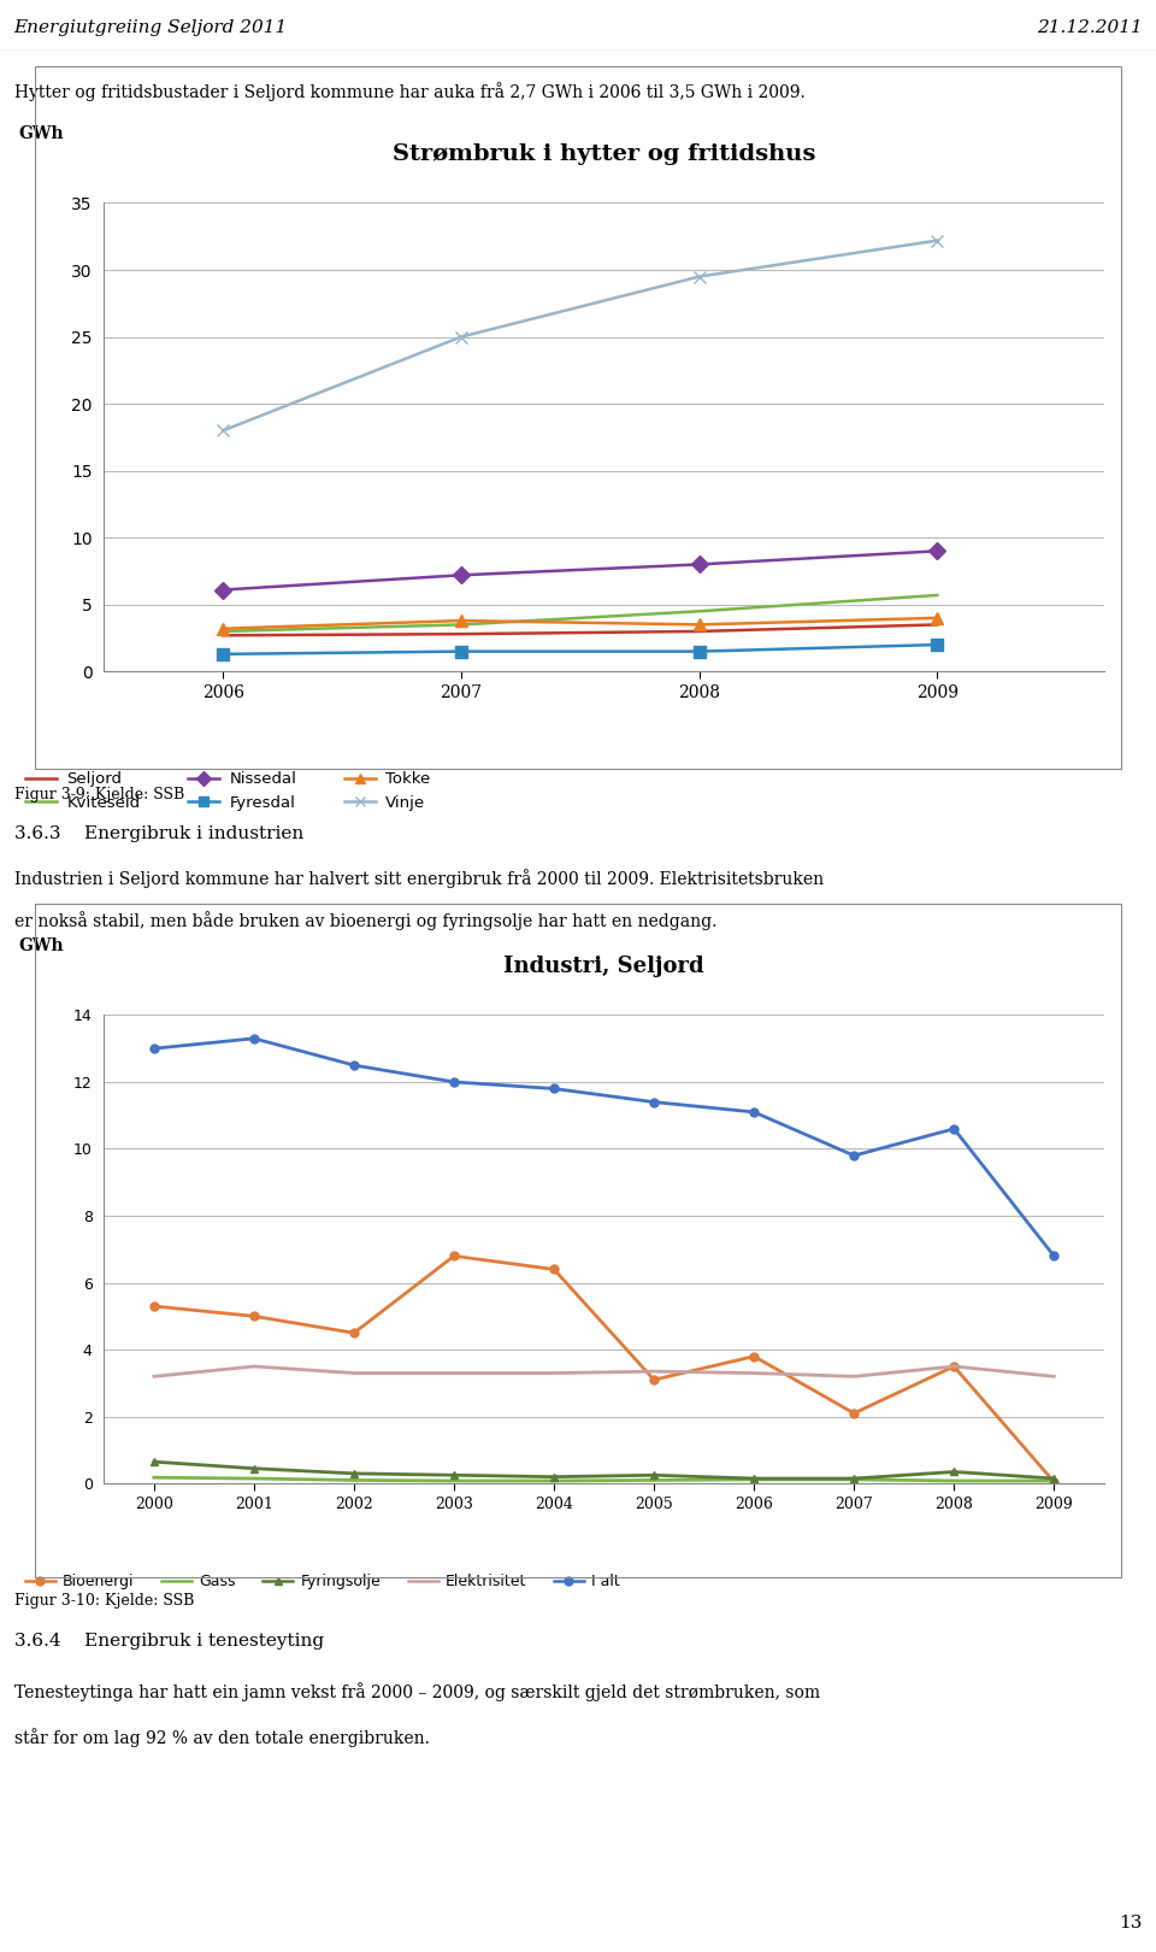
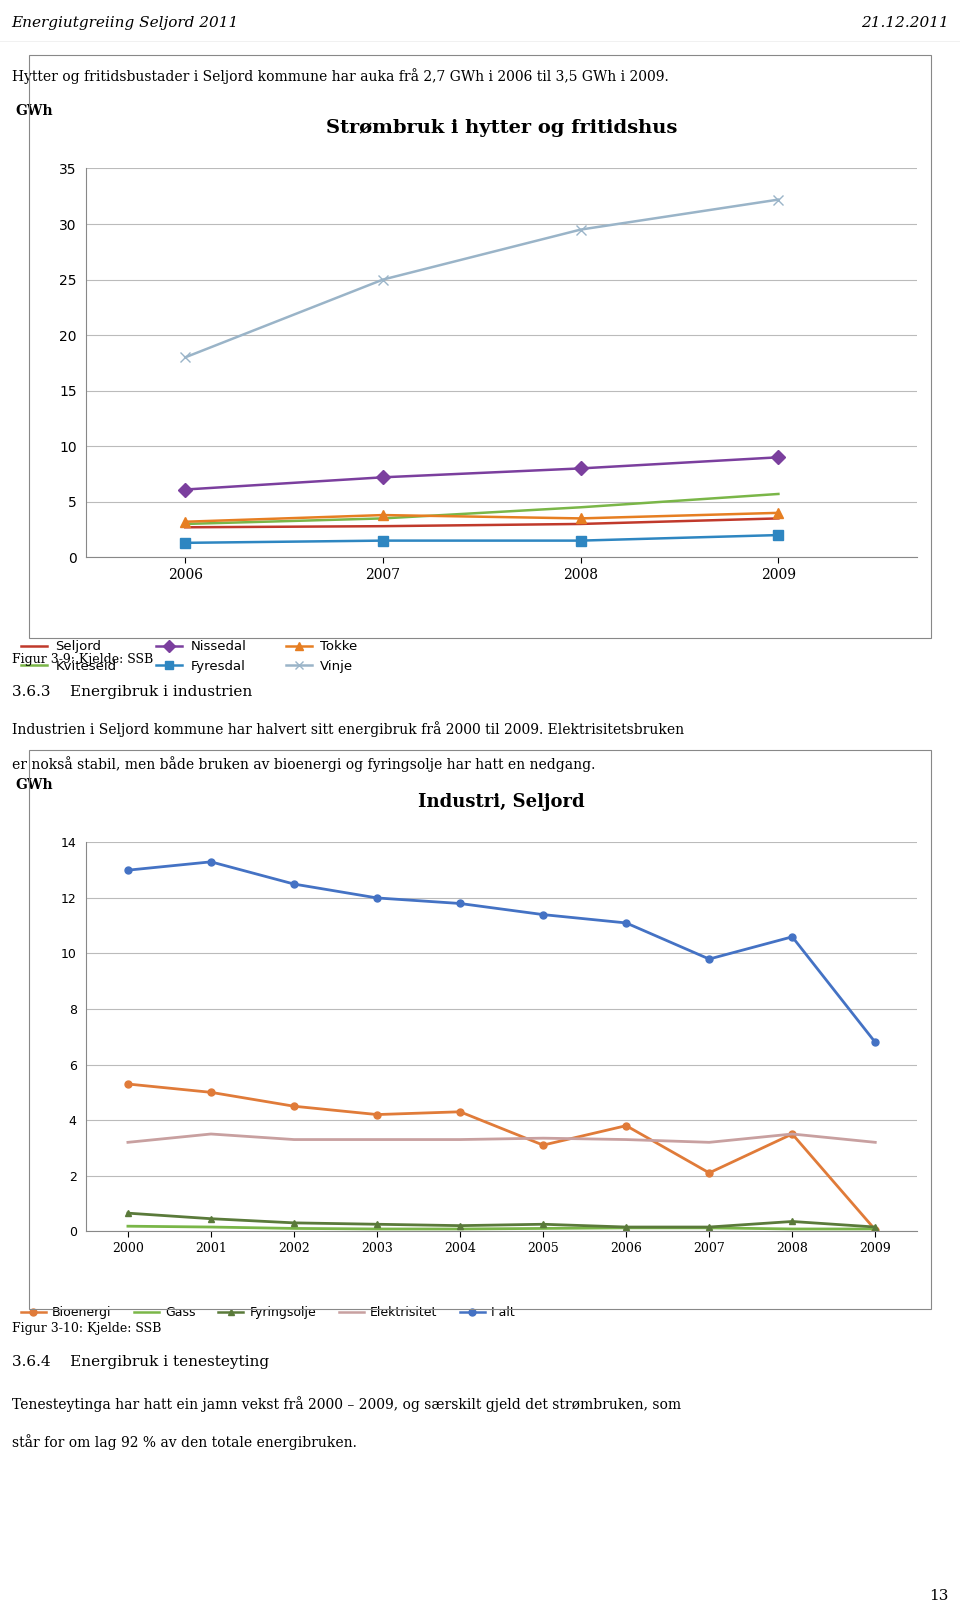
Bioenergi/2003: 6.80 -> 4.20
Bioenergi/2004: 6.40 -> 4.30
